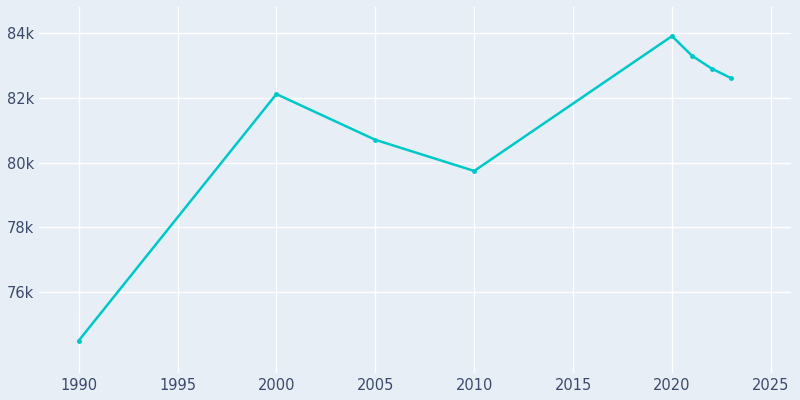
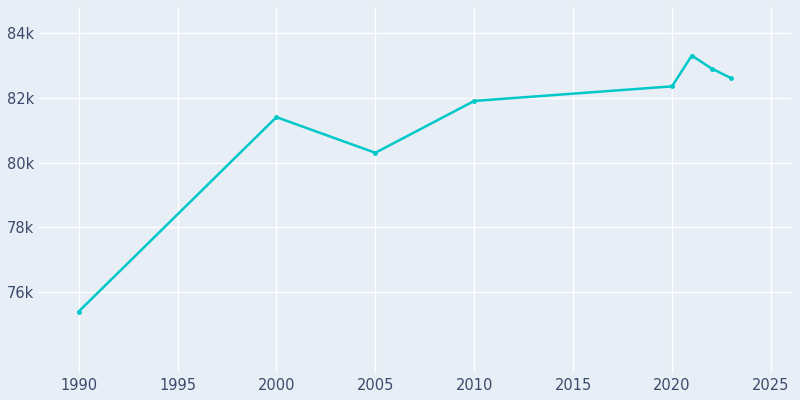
1990: 74.50k -> 75.40k
2000: 82.11k -> 81.40k
2005: 80.70k -> 80.30k
2010: 79.74k -> 81.90k
2020: 83.90k -> 82.35k
